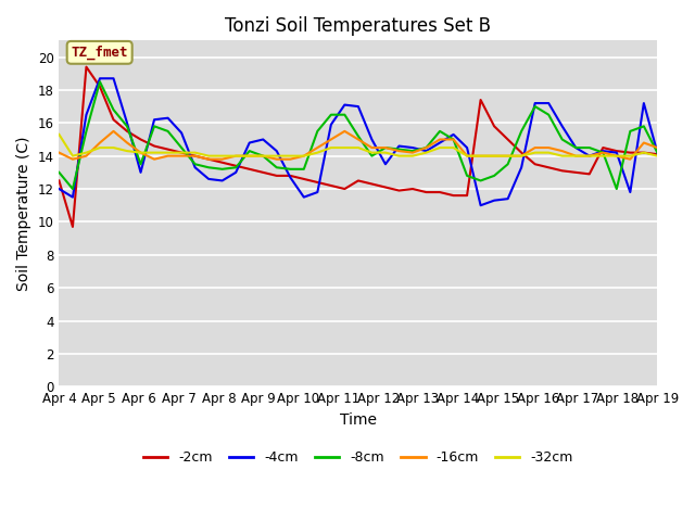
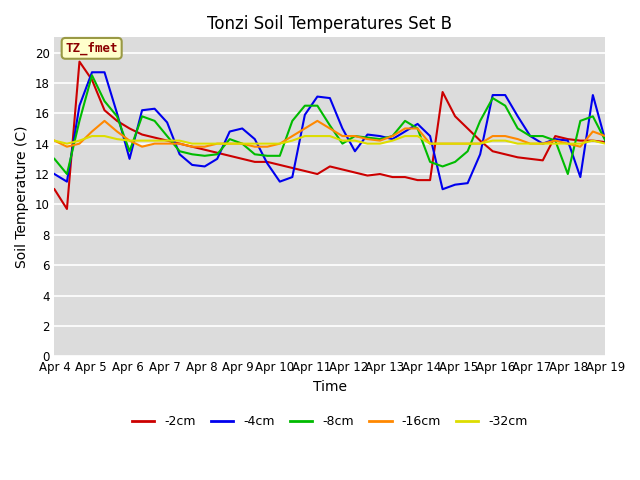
-2cm/Apr 4: 12.5 -> 11.0
-32cm/Apr 4: 15.3 -> 14.2
